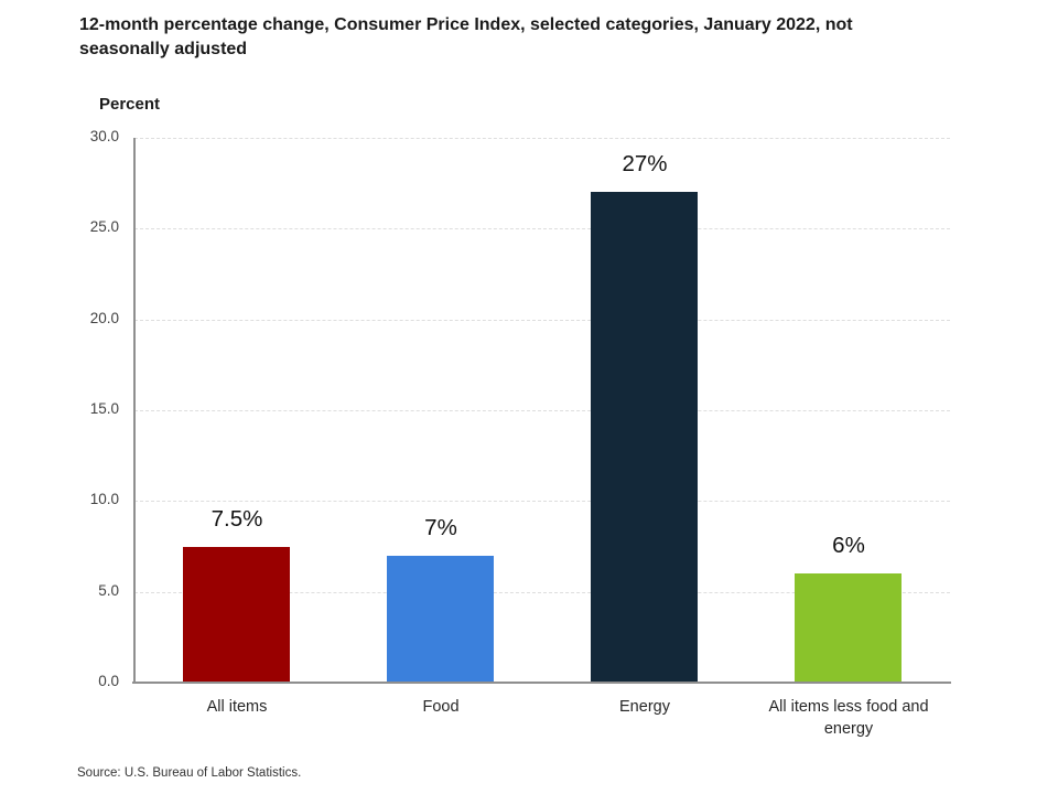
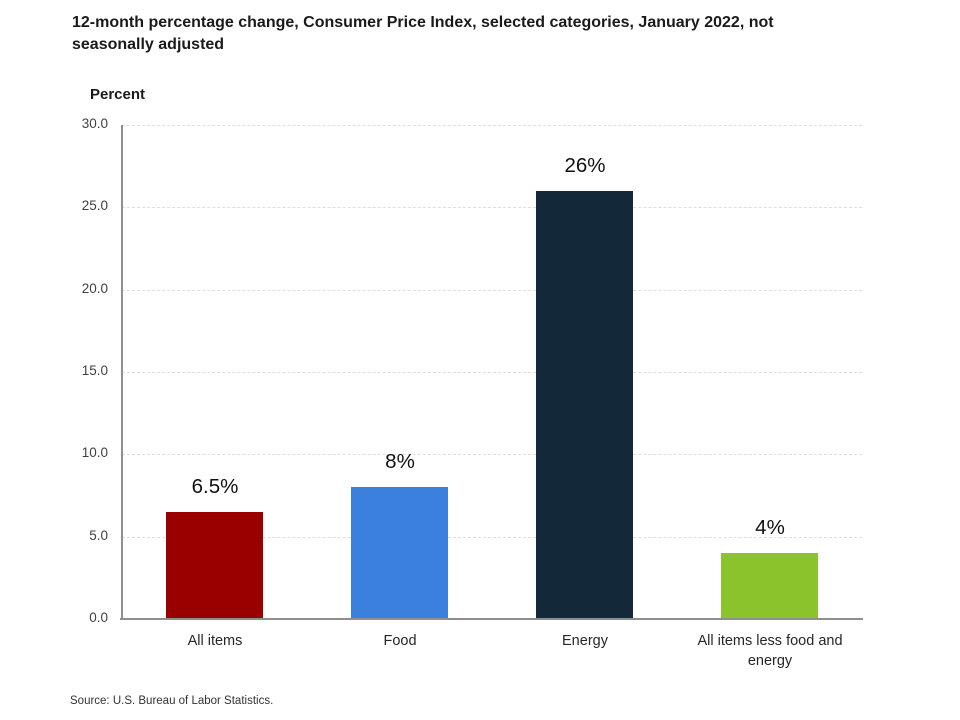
All items: 7.5% -> 6.5%
Food: 7% -> 8%
Energy: 27% -> 26%
All items less food and energy: 6% -> 4%
